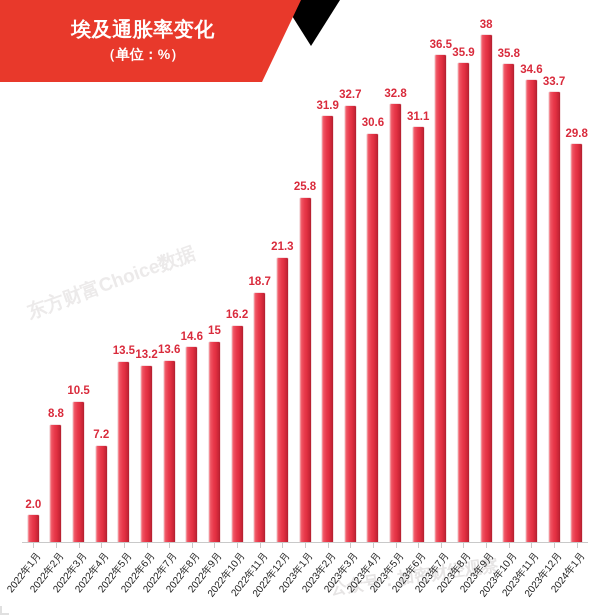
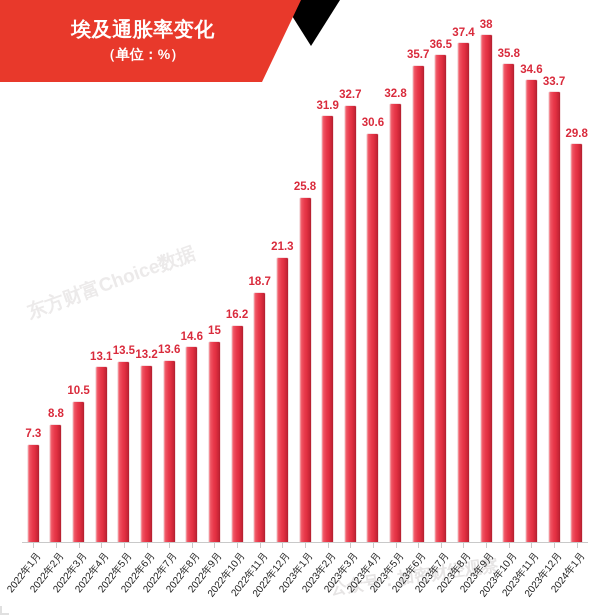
2022年1月: 2.0 -> 7.3
2022年4月: 7.2 -> 13.1
2023年6月: 31.1 -> 35.7
2023年8月: 35.9 -> 37.4
